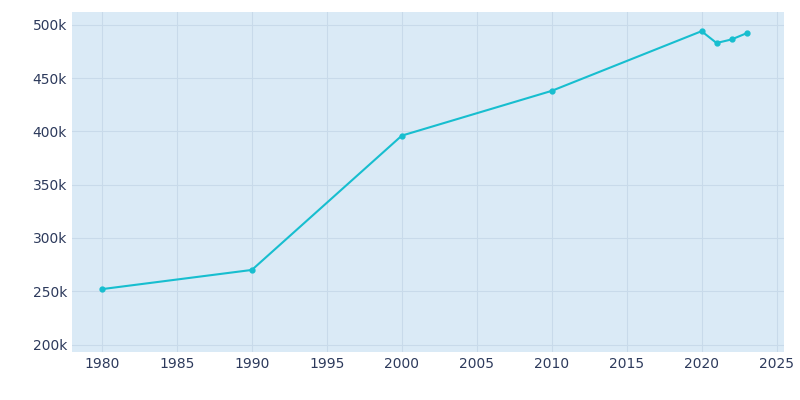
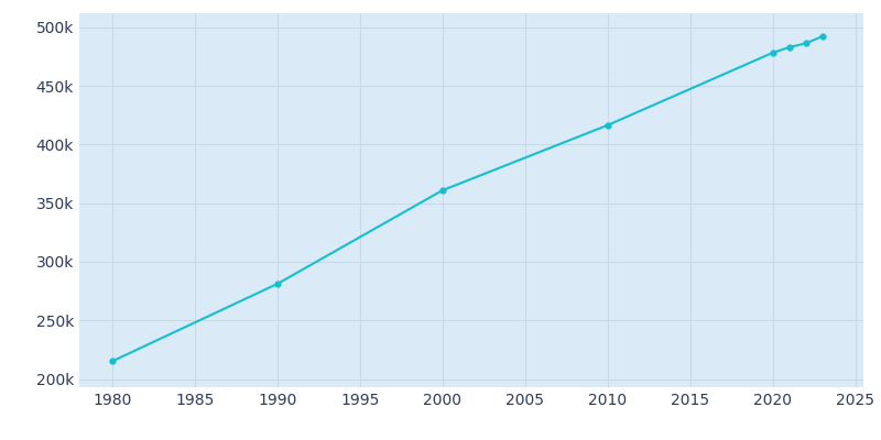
1980: 252k -> 215k
1990: 270k -> 281k
2000: 396k -> 361k
2010: 438k -> 416k
2020: 494k -> 478k
